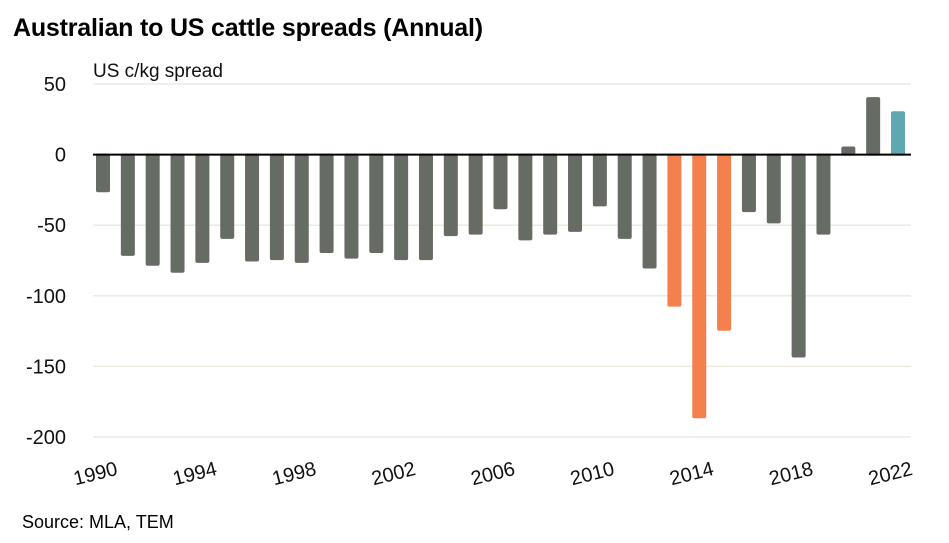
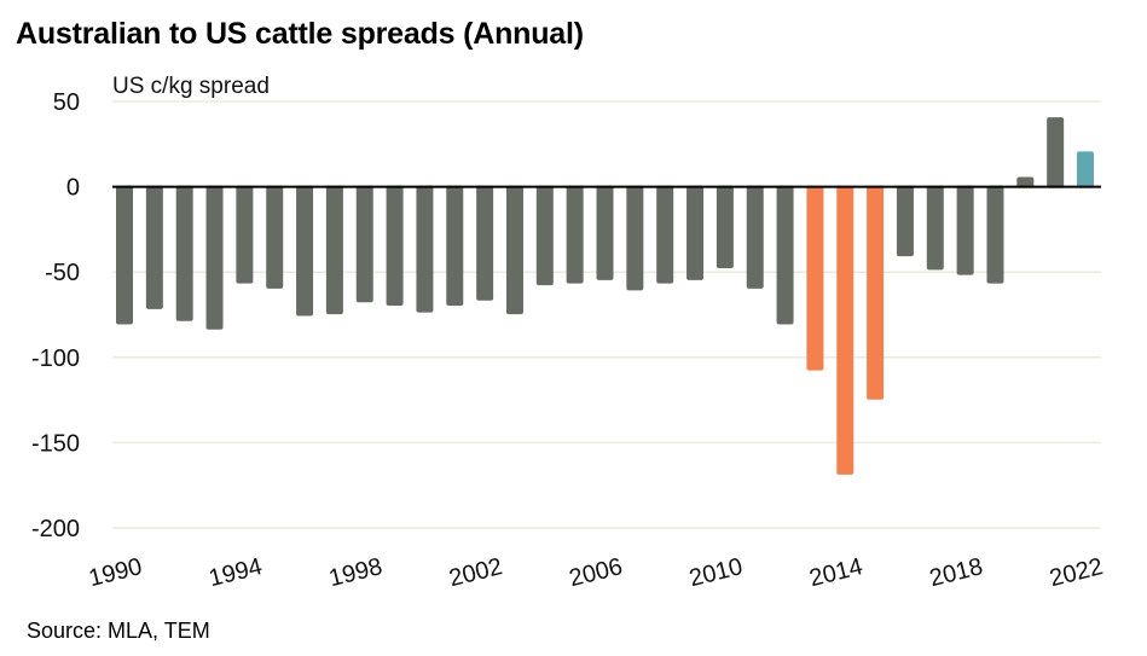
1990: -26 -> -80
1994: -76 -> -56
1998: -76 -> -67
2002: -74 -> -66
2006: -38 -> -54
2010: -36 -> -47
2014: -186 -> -168
2018: -143 -> -51
2022: 30 -> 20
